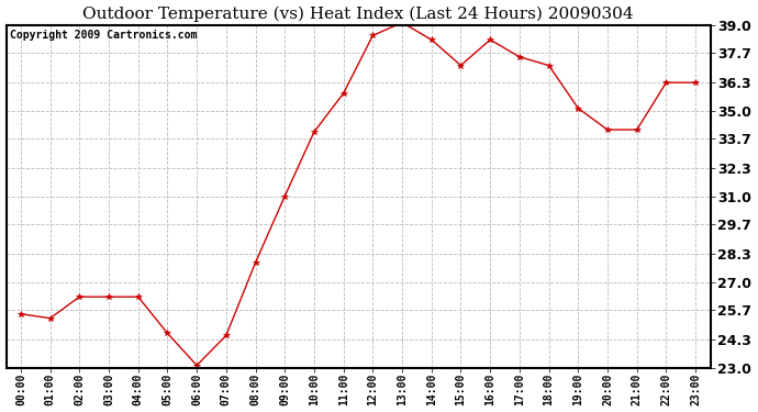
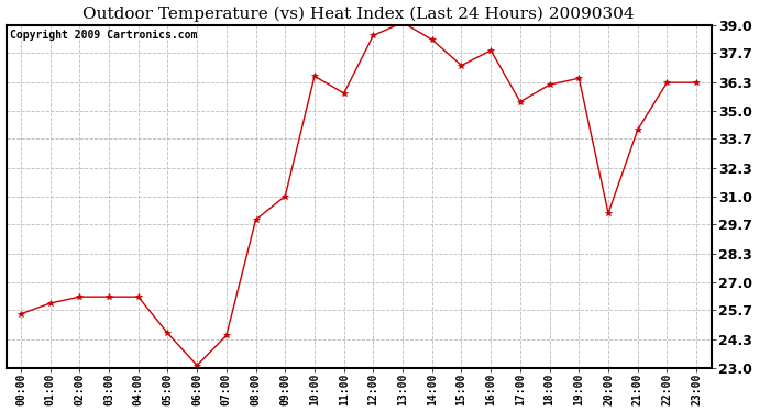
01:00: 25.3 -> 26.0
08:00: 27.9 -> 29.9
10:00: 34.0 -> 36.6
16:00: 38.3 -> 37.8
17:00: 37.5 -> 35.4
18:00: 37.1 -> 36.2
19:00: 35.1 -> 36.5
20:00: 34.1 -> 30.2
